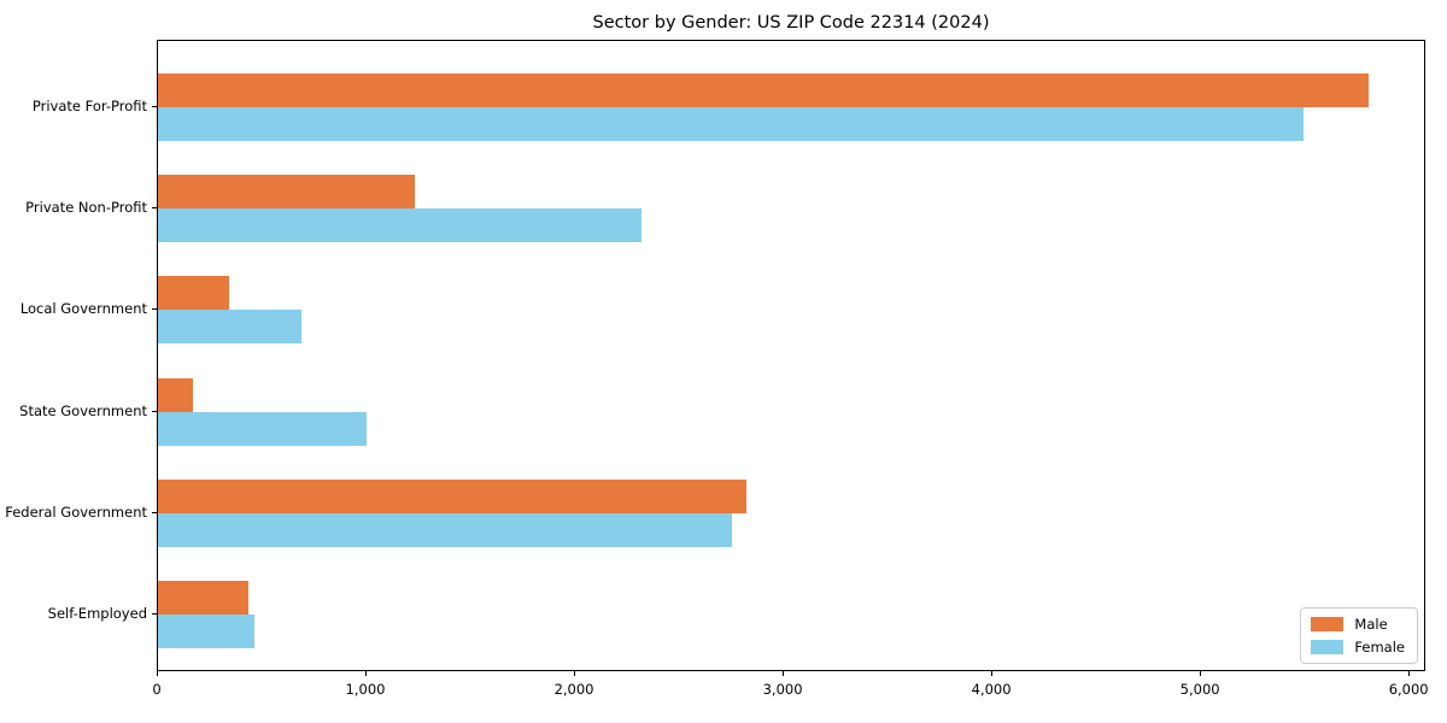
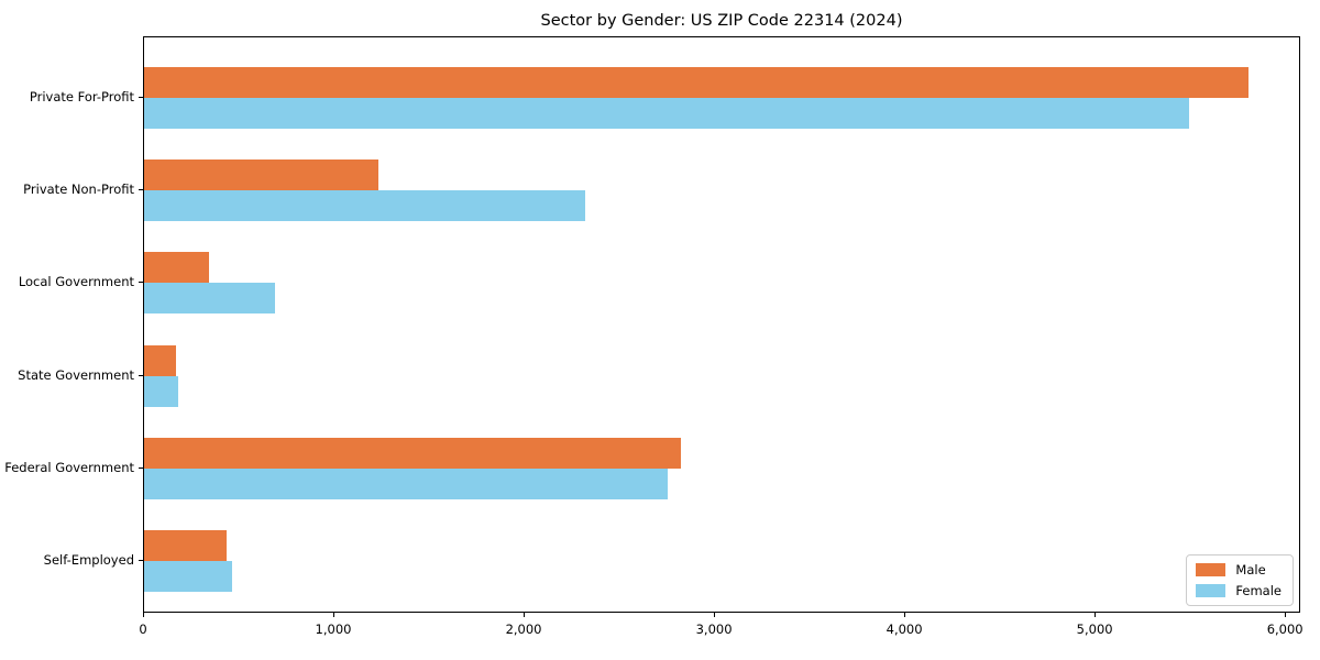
Female/State Government: 1000 -> 180
